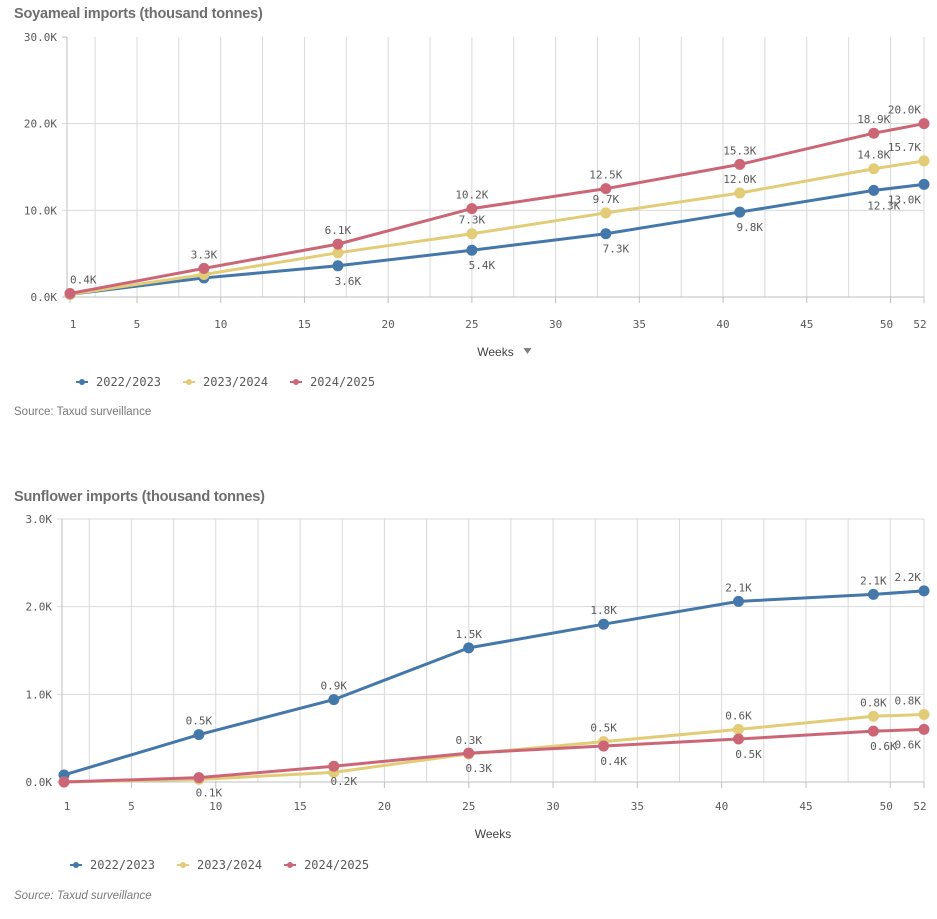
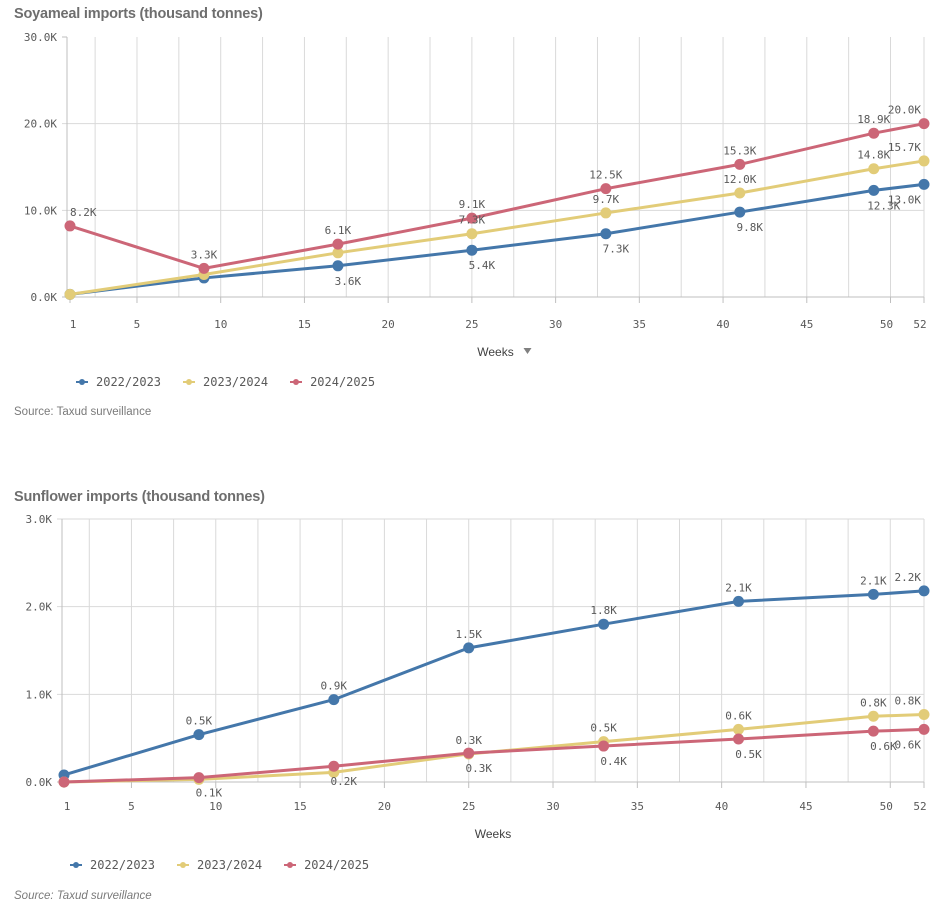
Soyameal imports (thousand tonnes)/2024/2025/1: 0.4K -> 8.2K
Soyameal imports (thousand tonnes)/2024/2025/25: 10.2K -> 9.1K
